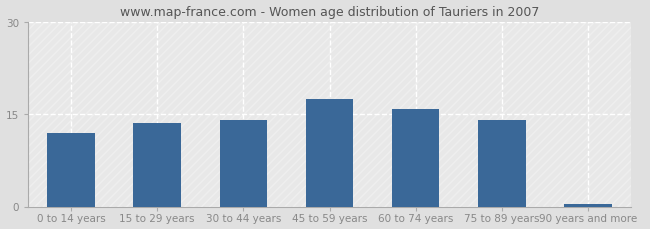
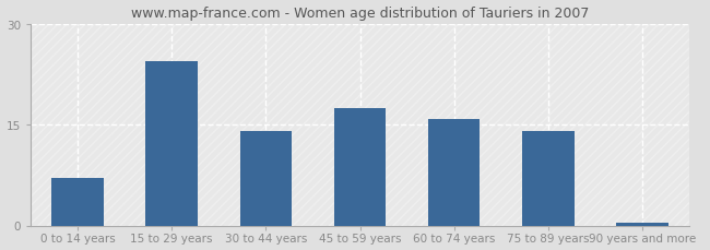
0 to 14 years: 12.0 -> 7.0
15 to 29 years: 13.5 -> 24.4
